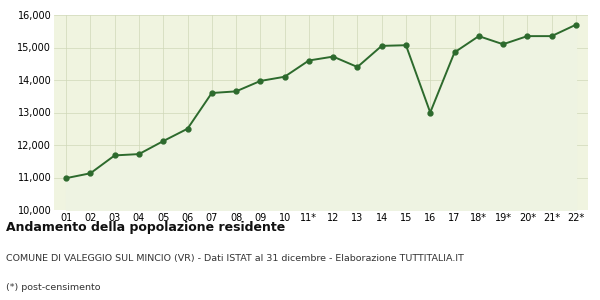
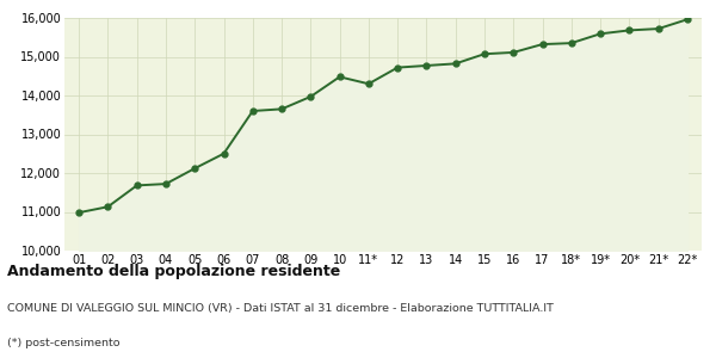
10: 14,100 -> 14,480
11*: 14,600 -> 14,300
13: 14,400 -> 14,770
14: 15,050 -> 14,820
16: 13,000 -> 15,110
17: 14,850 -> 15,320
19*: 15,100 -> 15,590
20*: 15,350 -> 15,680
21*: 15,350 -> 15,720
22*: 15,700 -> 15,960
